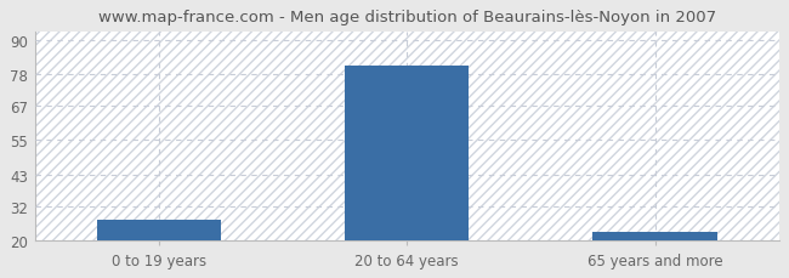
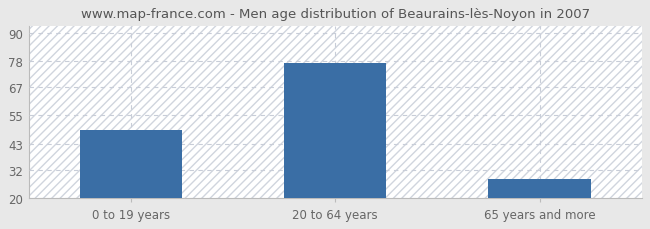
0 to 19 years: 27 -> 49
20 to 64 years: 81 -> 77
65 years and more: 23 -> 28
